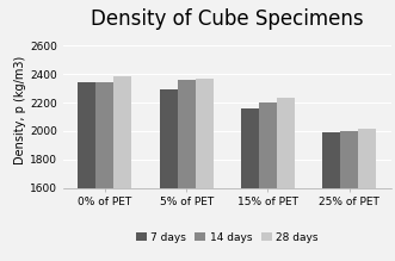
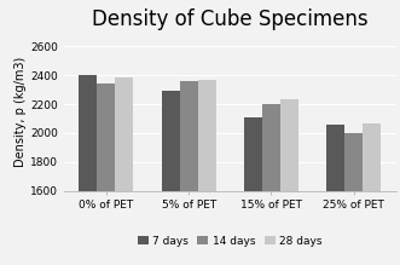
7 days/0% of PET: 2340 -> 2400
7 days/15% of PET: 2160 -> 2110
7 days/25% of PET: 1990 -> 2060
28 days/25% of PET: 2020 -> 2070
